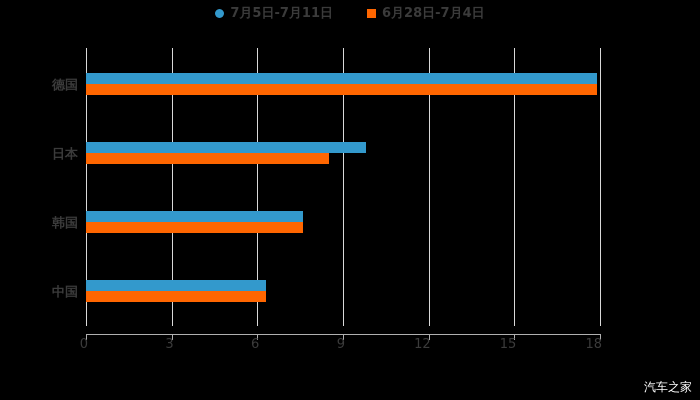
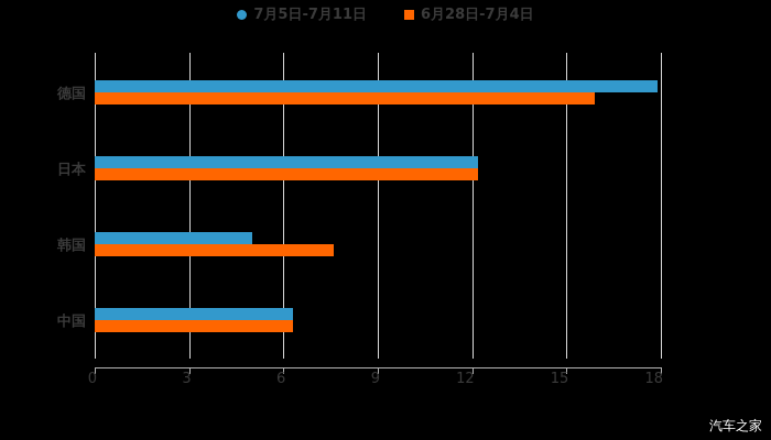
6月28日-7月4日/德国: 17.9 -> 15.9
7月5日-7月11日/日本: 9.8 -> 12.2
6月28日-7月4日/日本: 8.5 -> 12.2
7月5日-7月11日/韩国: 7.6 -> 5.0
